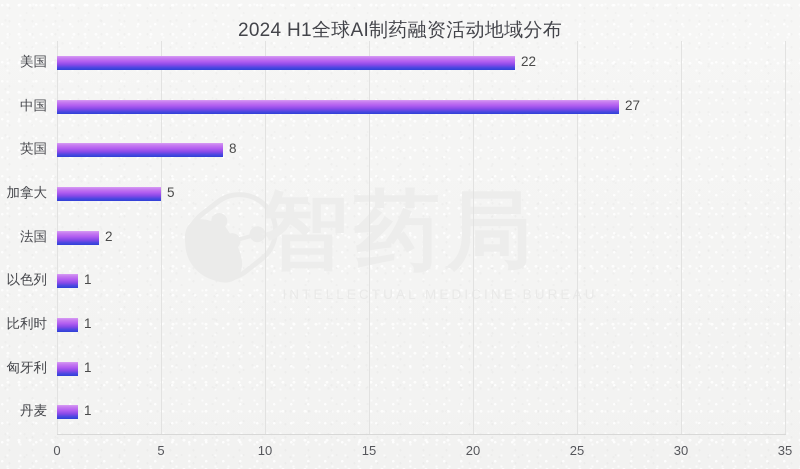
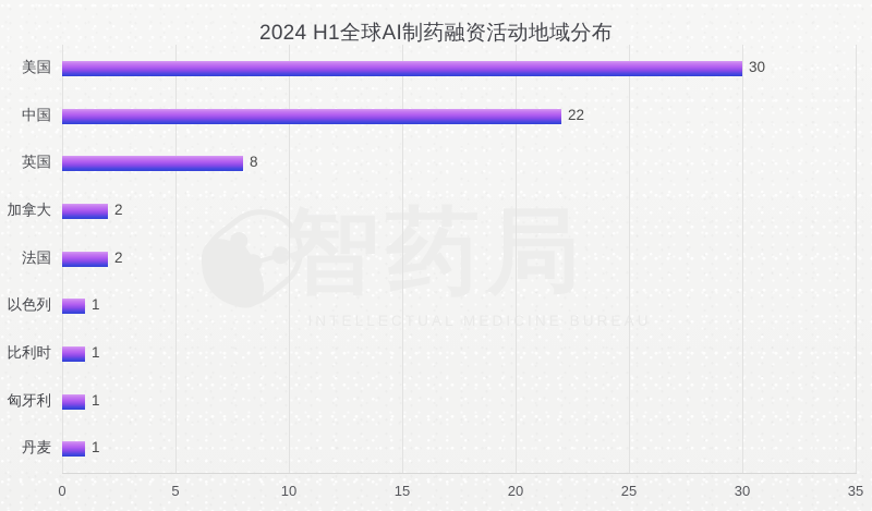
美国: 22 -> 30
中国: 27 -> 22
加拿大: 5 -> 2
